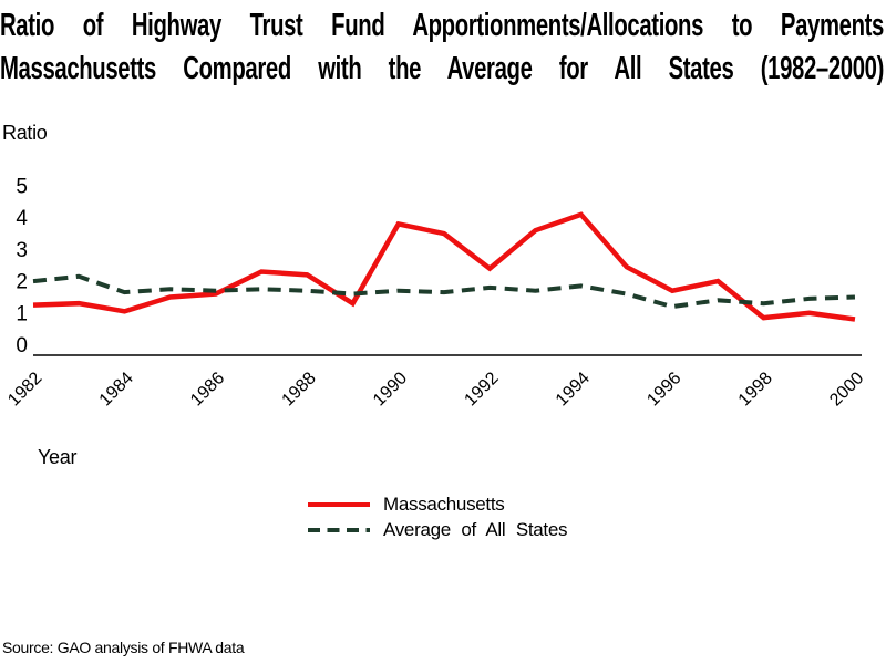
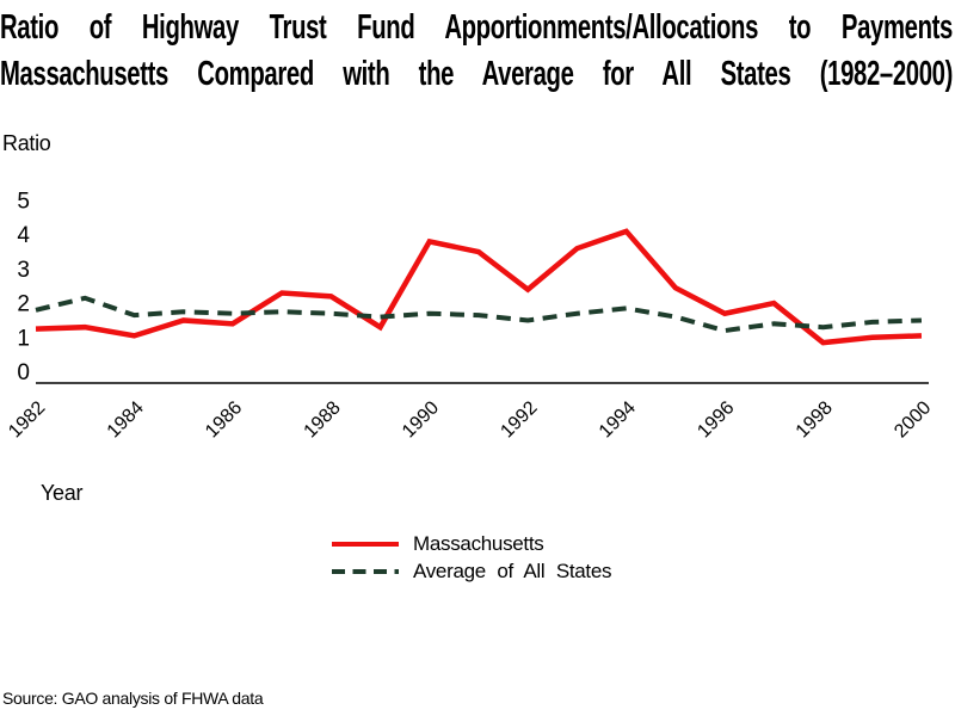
Average of All States/1982: 2.0 -> 1.8
Massachusetts/1986: 1.6 -> 1.4
Average of All States/1992: 1.8 -> 1.5
Massachusetts/2000: 0.8 -> 1.1
